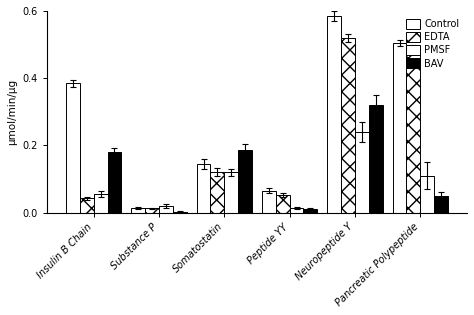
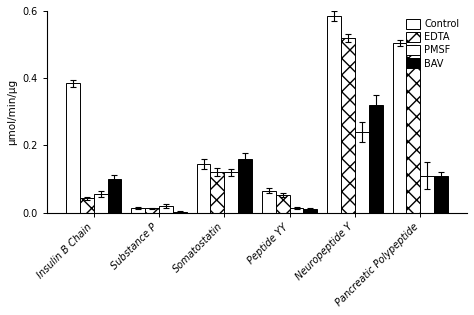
BAV/Insulin B Chain: 0.180 -> 0.100
BAV/Somatostatin: 0.185 -> 0.160
BAV/Pancreatic Polypeptide: 0.050 -> 0.110
